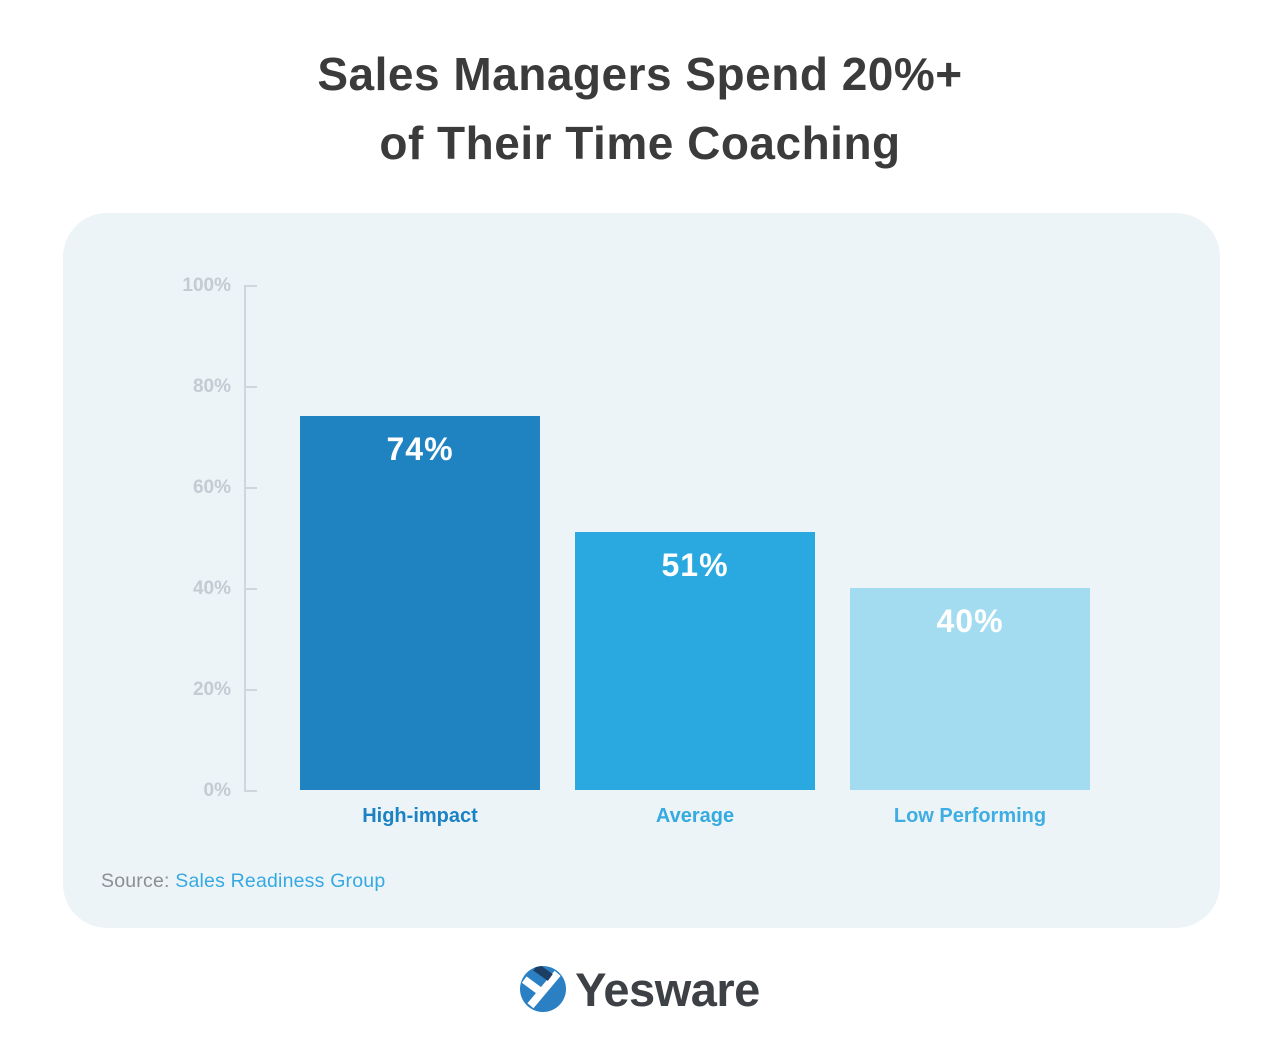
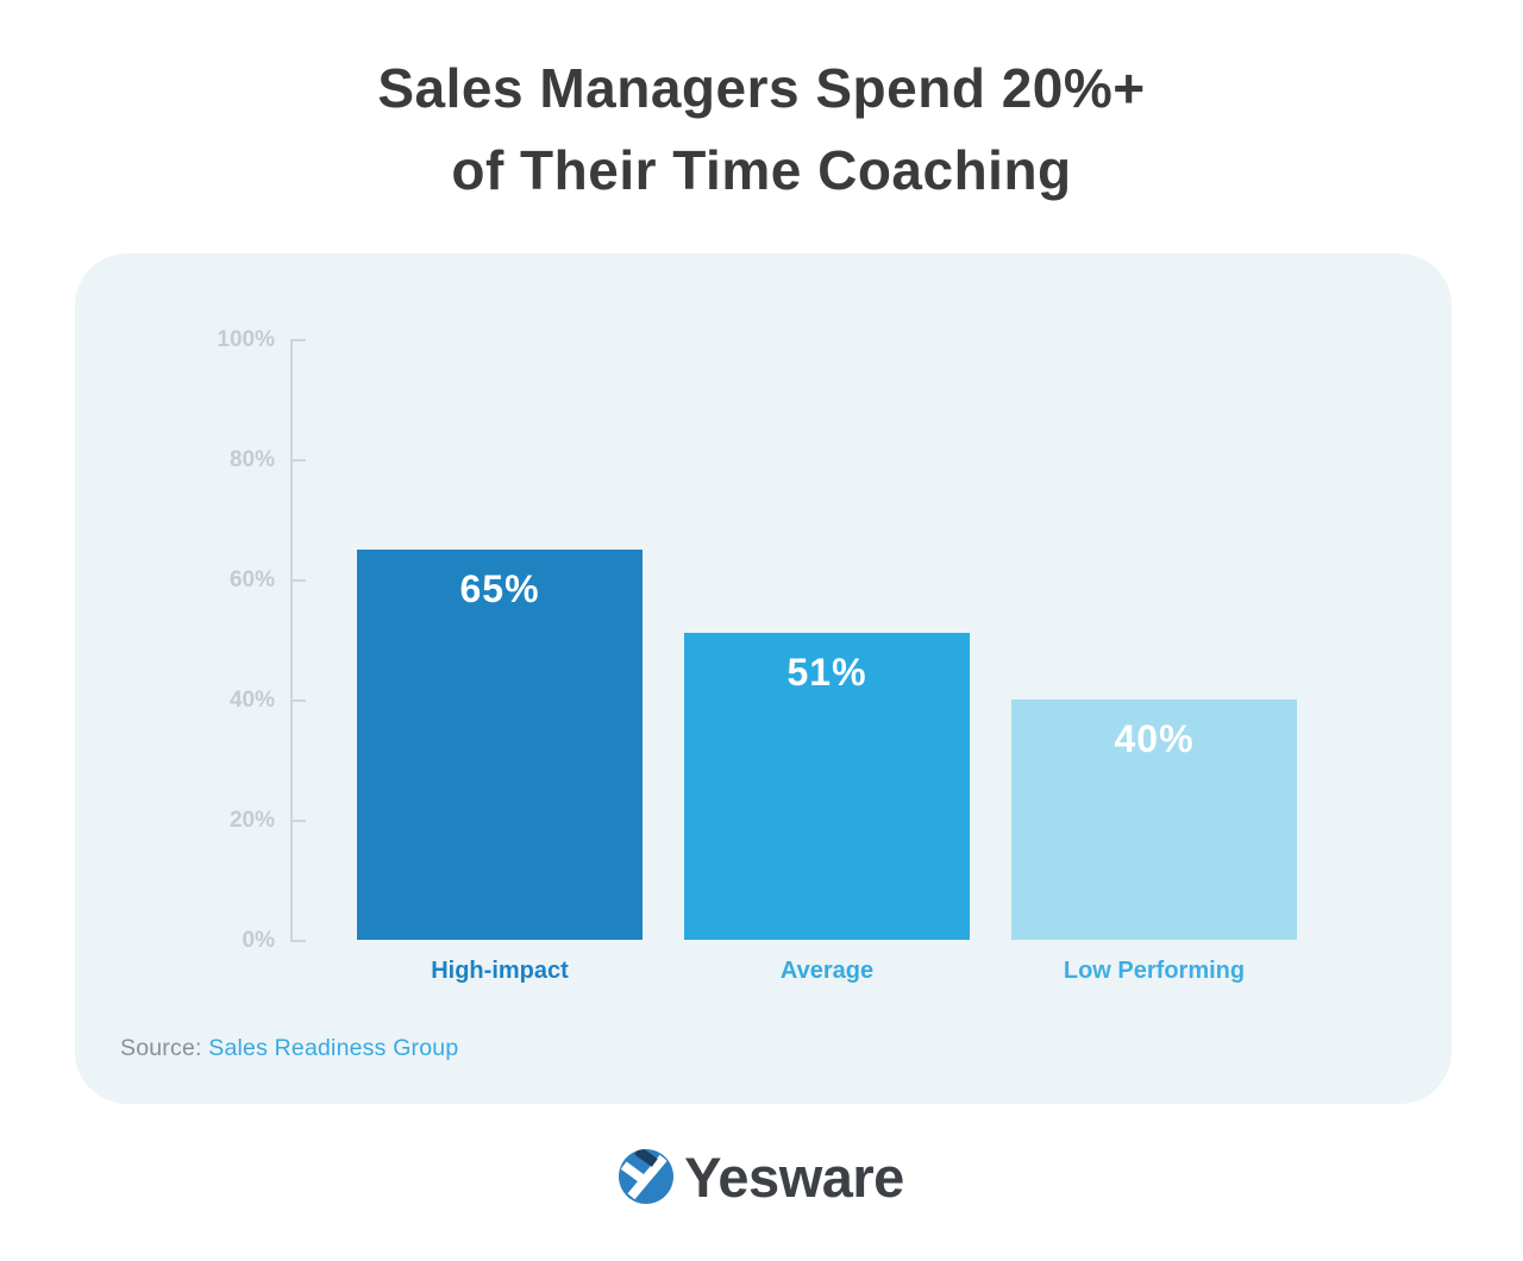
High-impact: 74% -> 65%
